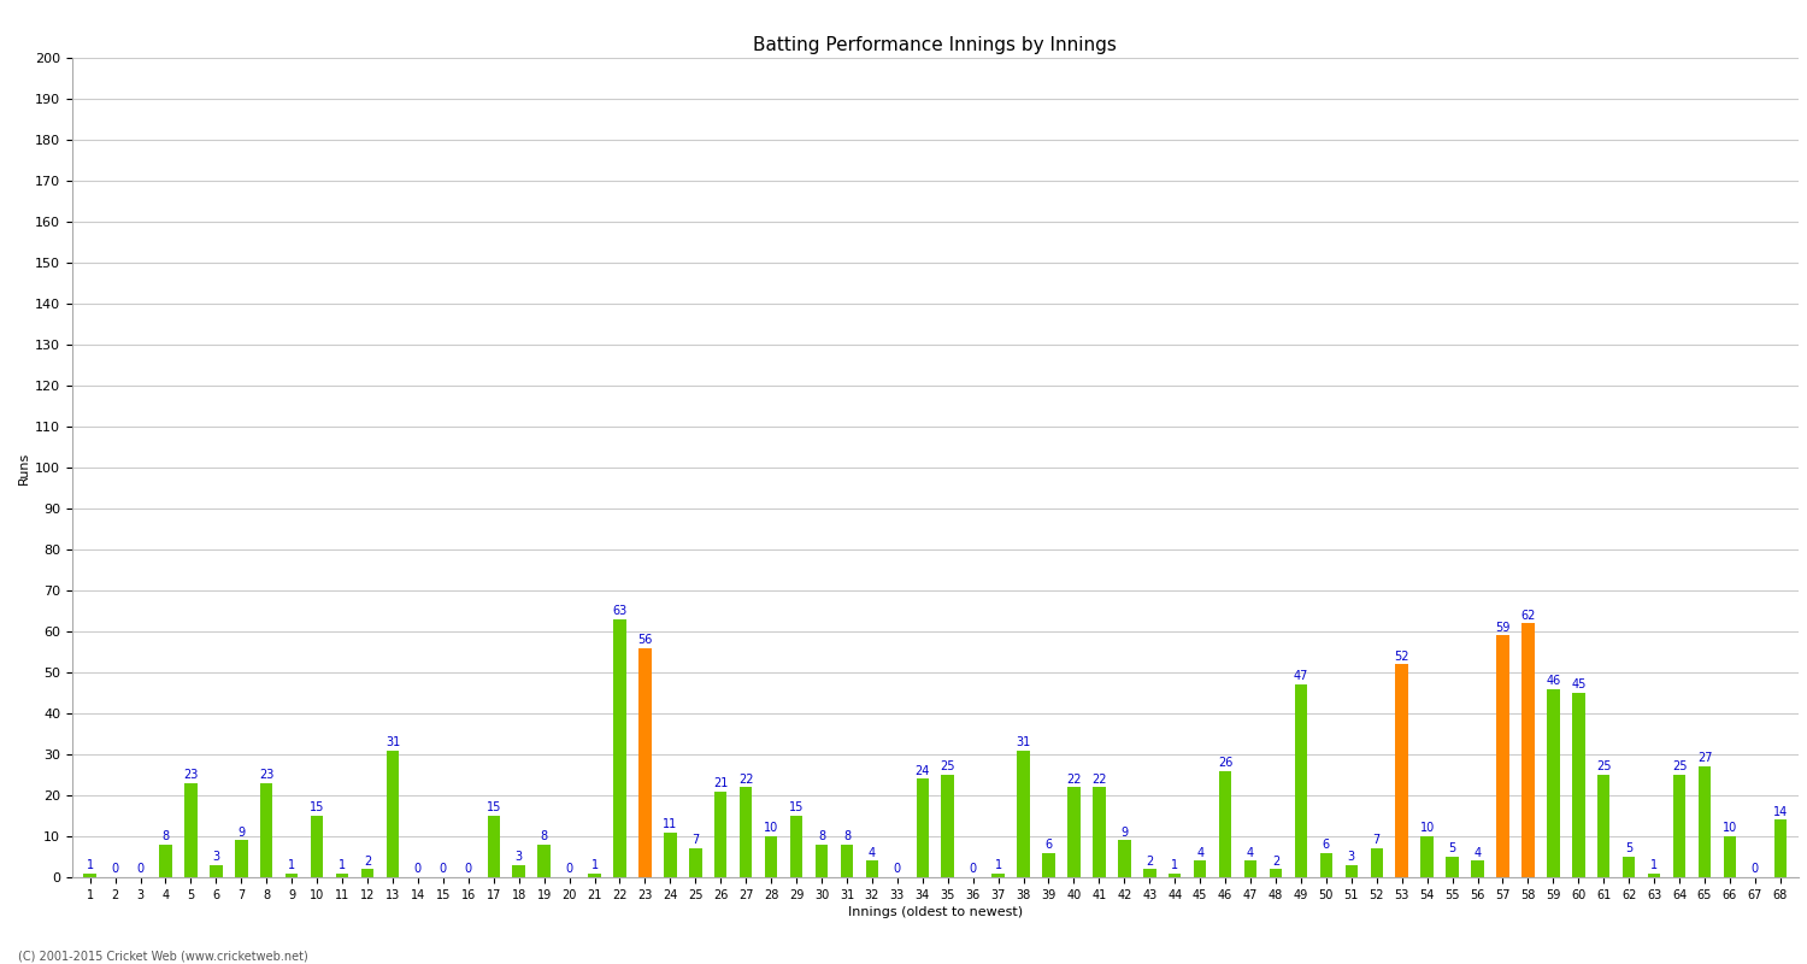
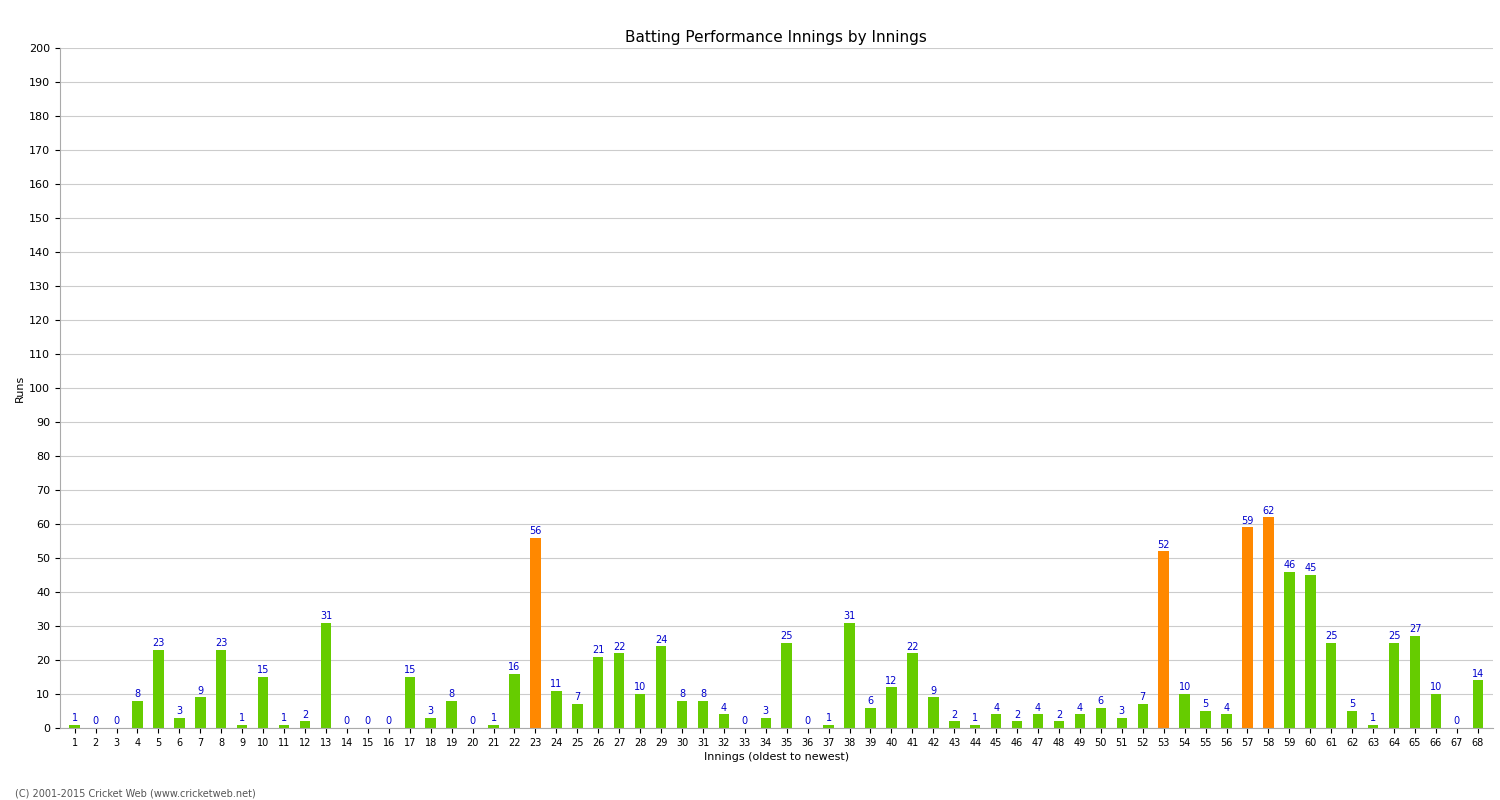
22: 63 -> 16
29: 15 -> 24
34: 24 -> 3
40: 22 -> 12
46: 26 -> 2
49: 47 -> 4
